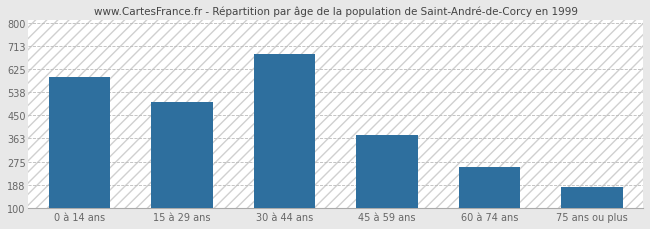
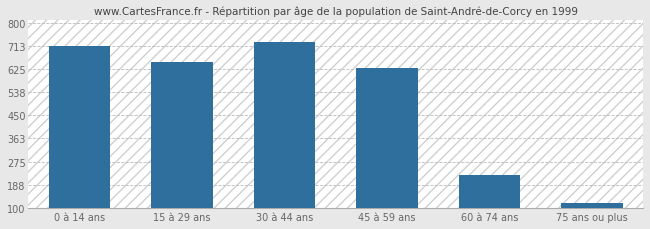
0 à 14 ans: 595 -> 713
15 à 29 ans: 500 -> 650
30 à 44 ans: 680 -> 725
45 à 59 ans: 375 -> 630
60 à 74 ans: 255 -> 225
75 ans ou plus: 180 -> 118
